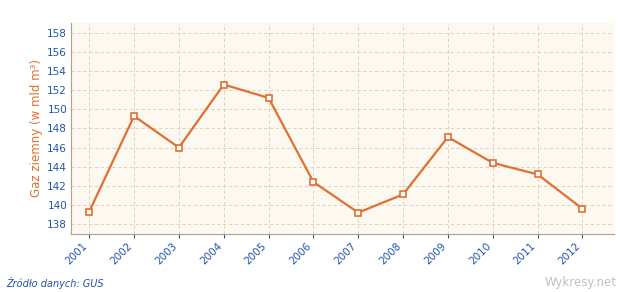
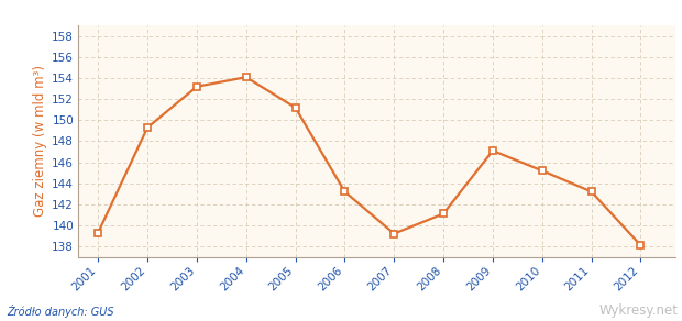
2003: 146.0 -> 153.2
2004: 152.6 -> 154.1
2006: 142.4 -> 143.2
2010: 144.4 -> 145.2
2012: 139.6 -> 138.1
